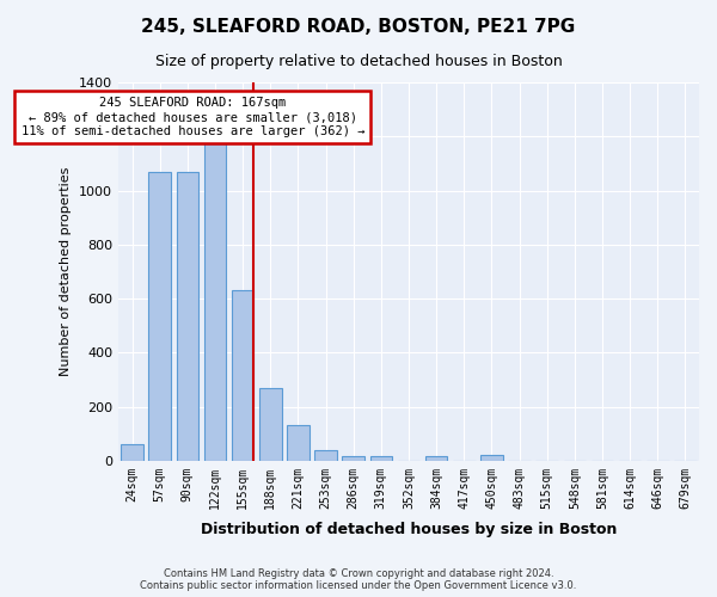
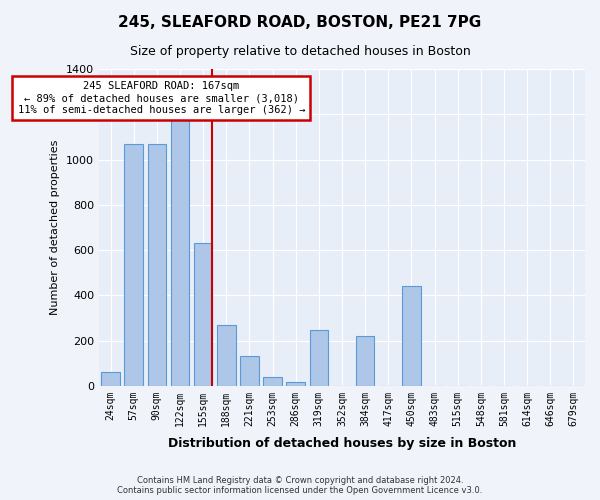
319sqm: 15 -> 245
384sqm: 15 -> 220
450sqm: 20 -> 440
